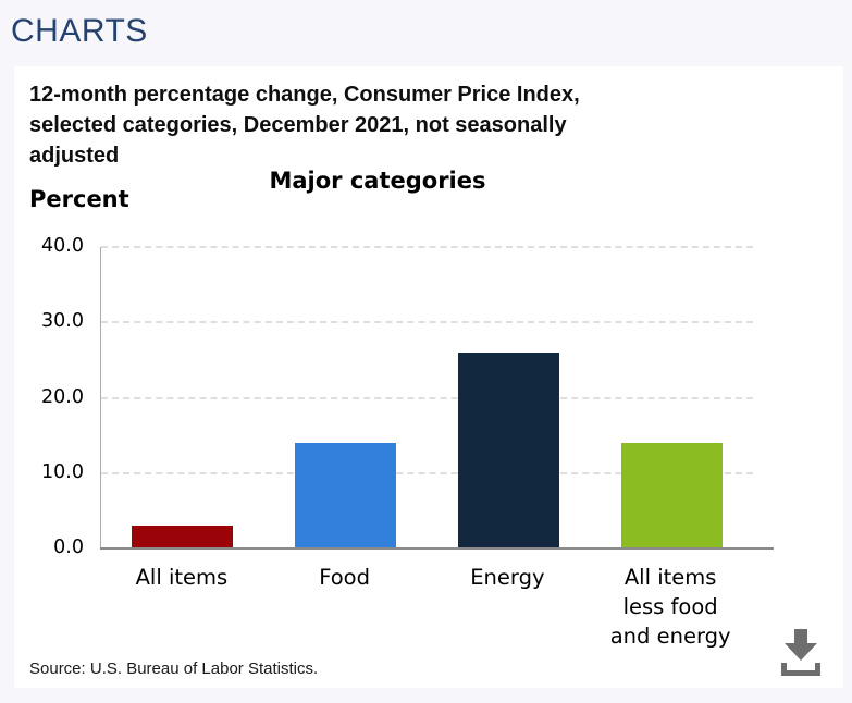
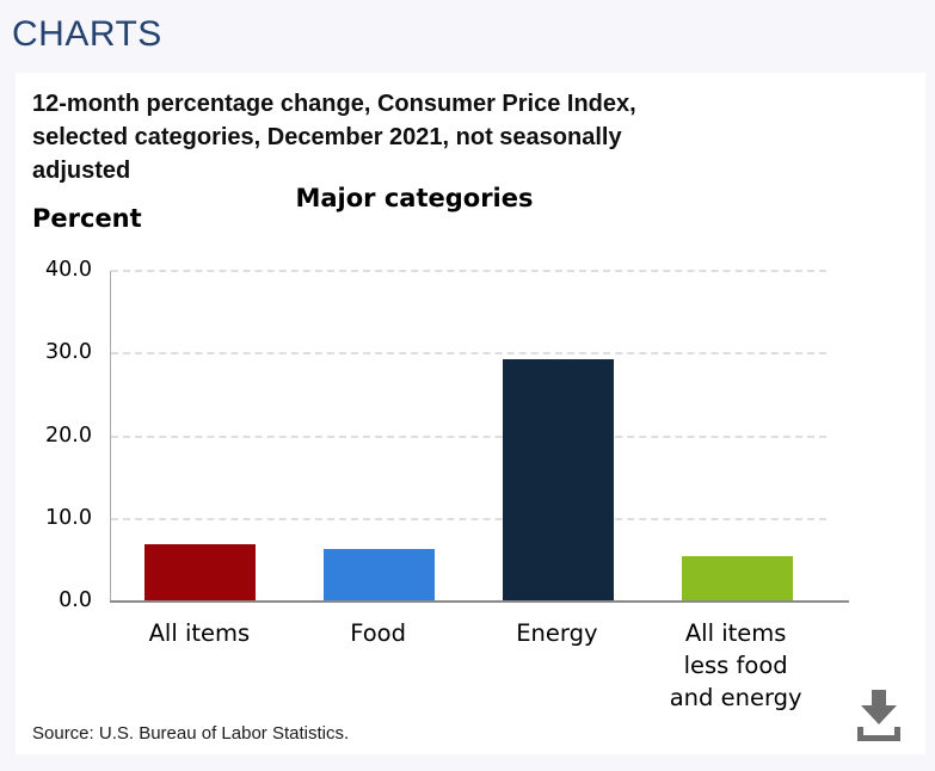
All items: 3 -> 7
Food: 14 -> 6
Energy: 26 -> 29
All items less food and energy: 14 -> 6
